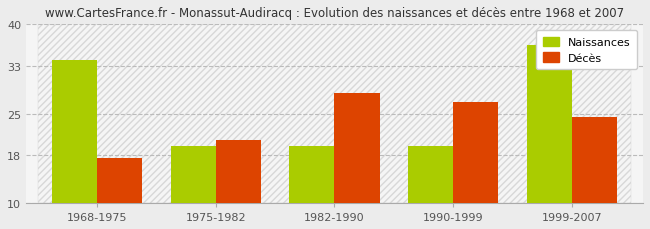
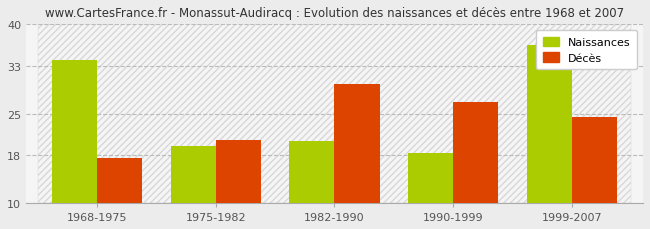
Naissances/1982-1990: 19.5 -> 20.4
Décès/1982-1990: 28.5 -> 30.0
Naissances/1990-1999: 19.5 -> 18.4
